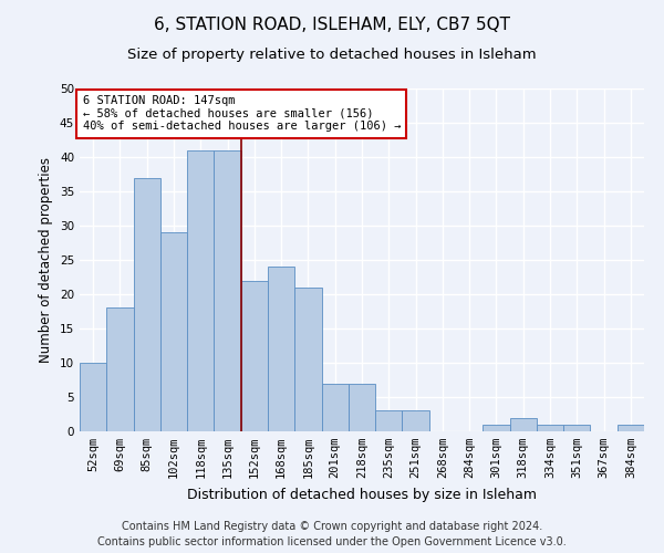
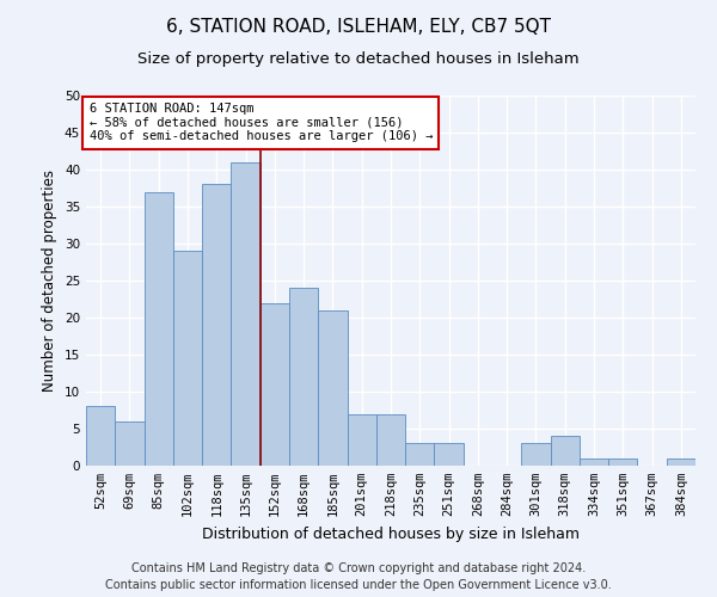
52sqm: 10 -> 8
69sqm: 18 -> 6
118sqm: 41 -> 38
301sqm: 1 -> 3
318sqm: 2 -> 4
